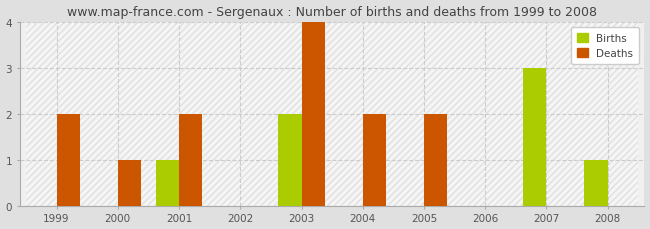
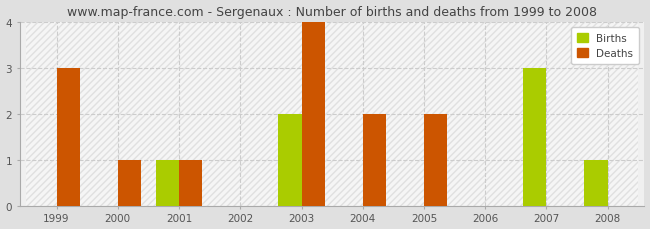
Deaths/1999: 2 -> 3
Deaths/2001: 2 -> 1
